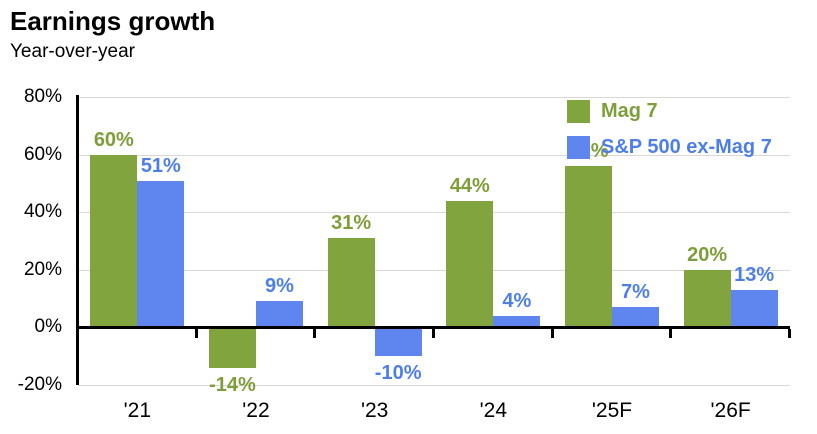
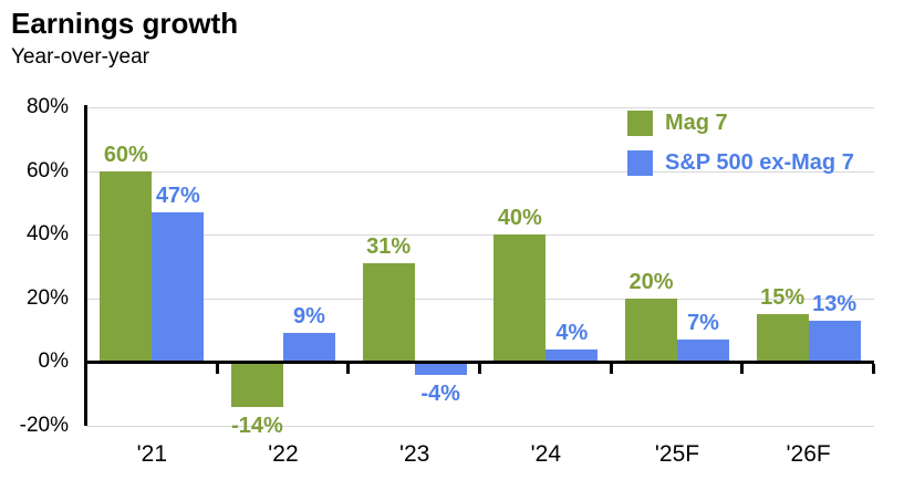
S&P 500 ex-Mag 7/'21: 51% -> 47%
S&P 500 ex-Mag 7/'23: -10% -> -4%
Mag 7/'24: 44% -> 40%
Mag 7/'25F: 56% -> 20%
Mag 7/'26F: 20% -> 15%
